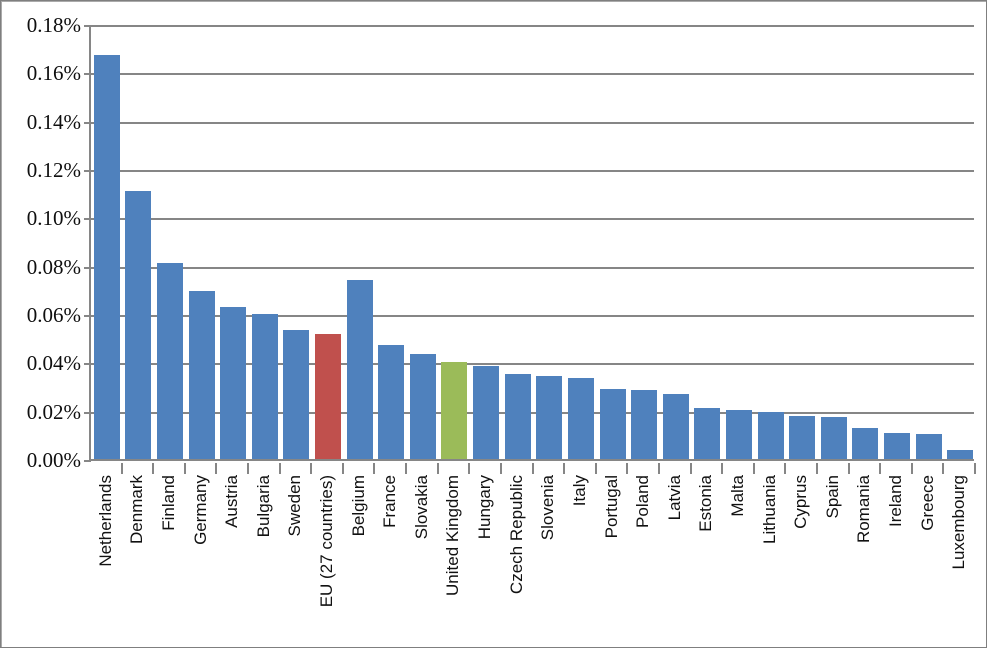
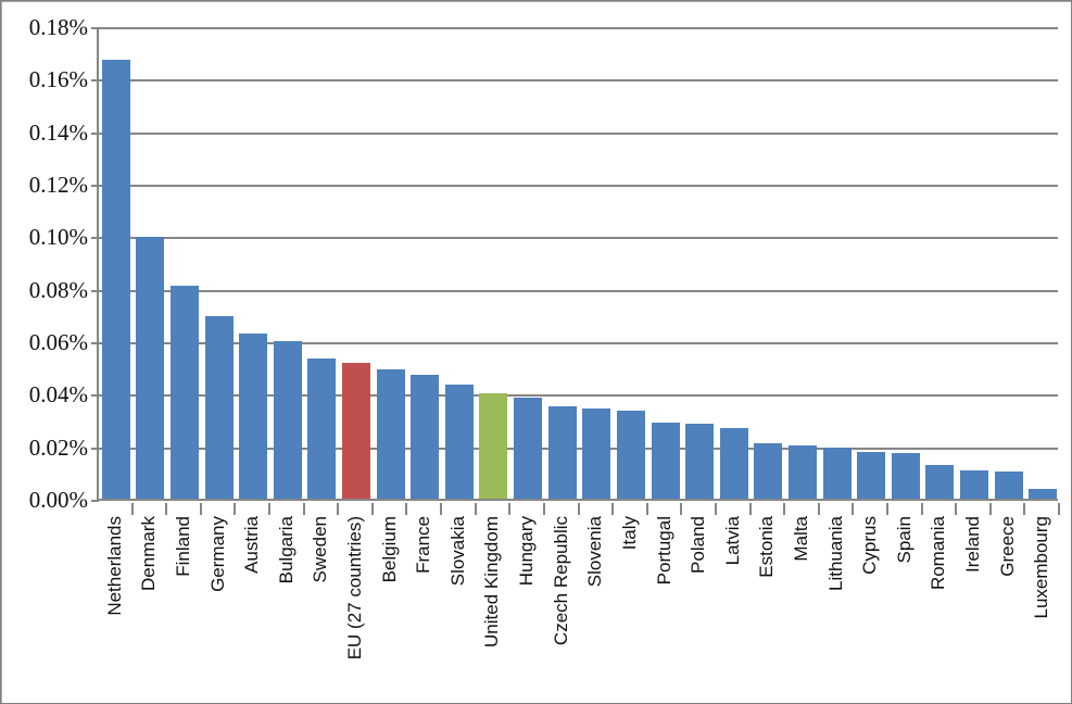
Denmark: 0.111% -> 0.100%
Belgium: 0.074% -> 0.049%
